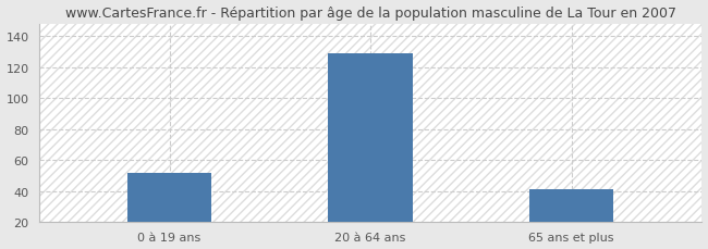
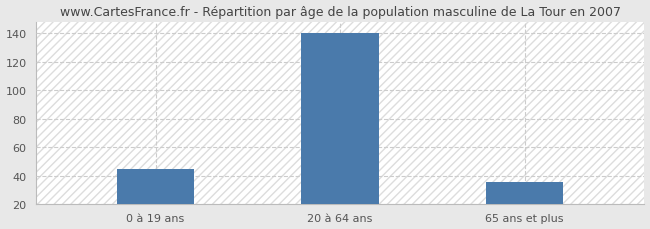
0 à 19 ans: 52 -> 45
20 à 64 ans: 129 -> 140
65 ans et plus: 41 -> 36
